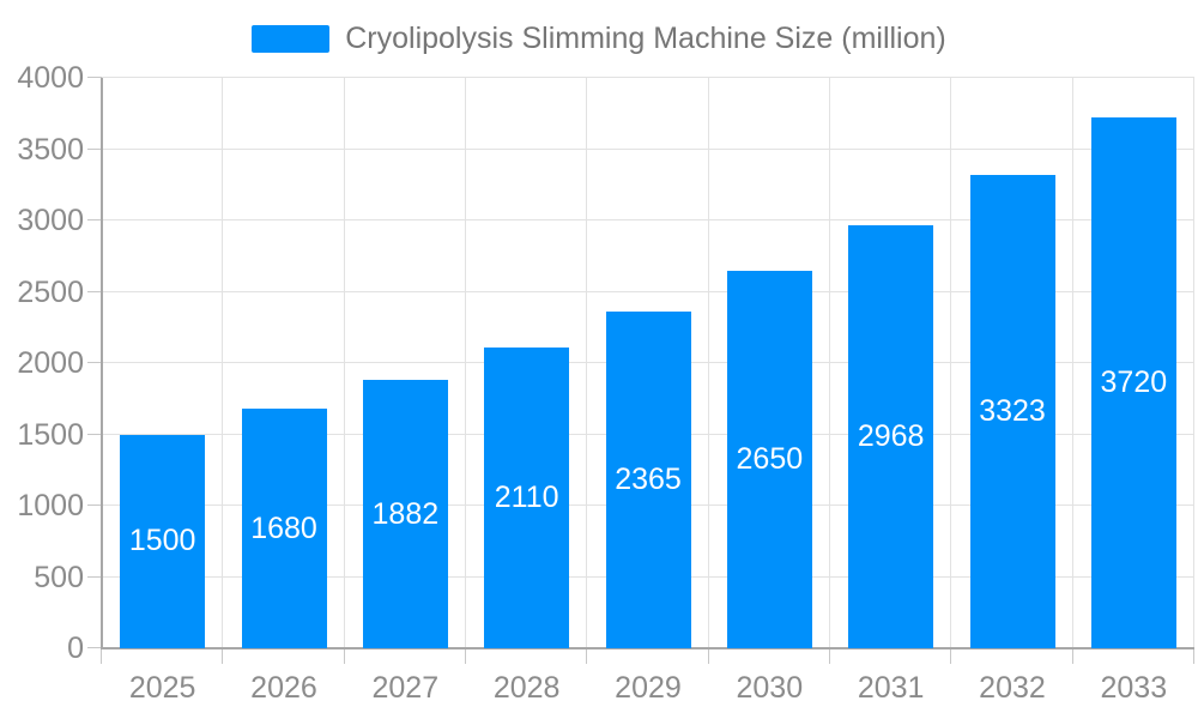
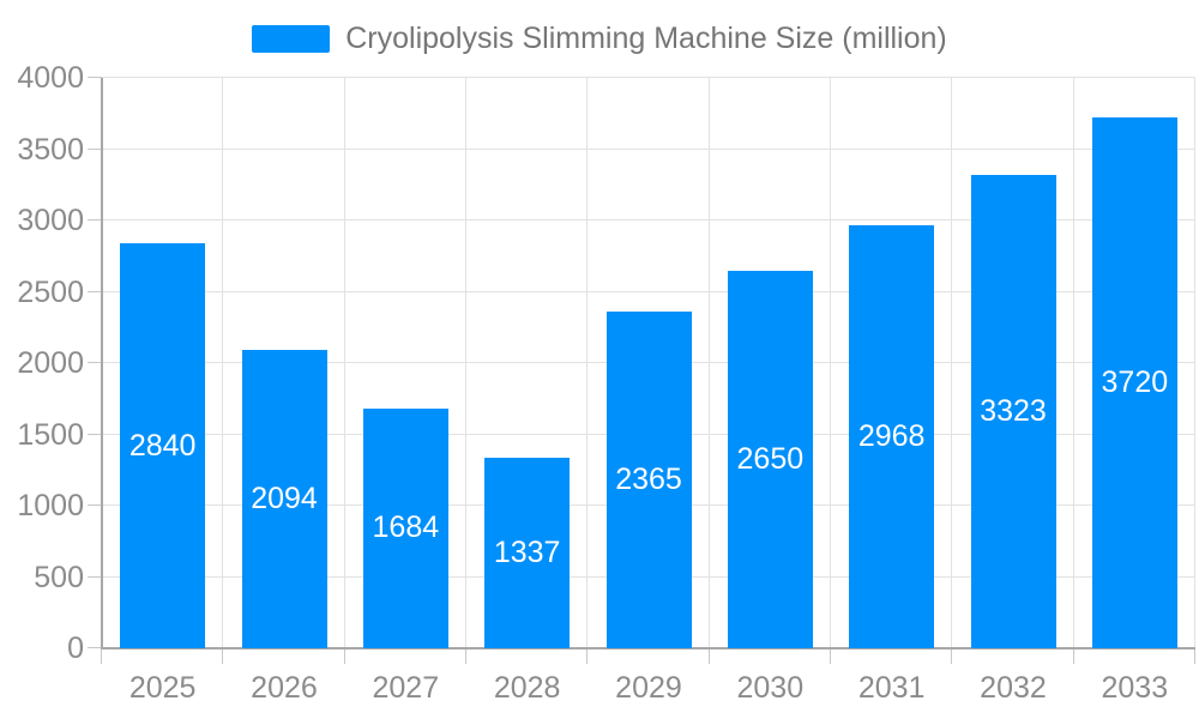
2025: 1500 -> 2840
2026: 1680 -> 2094
2027: 1882 -> 1684
2028: 2110 -> 1337
